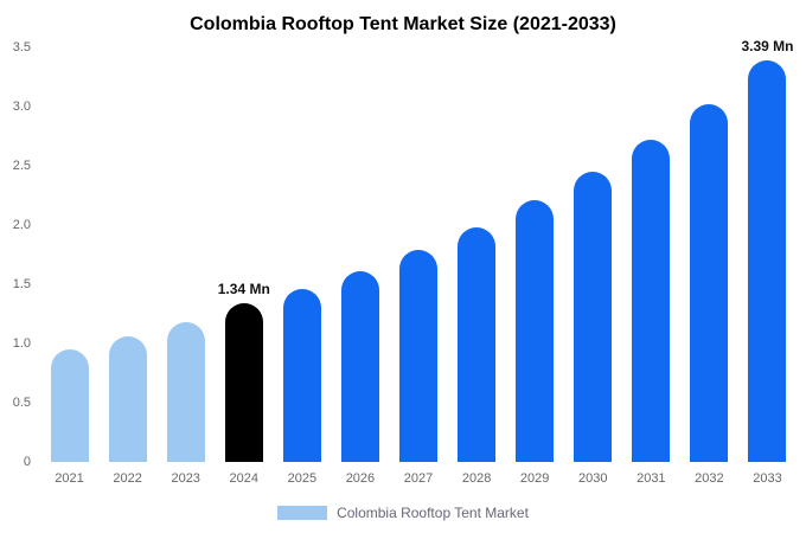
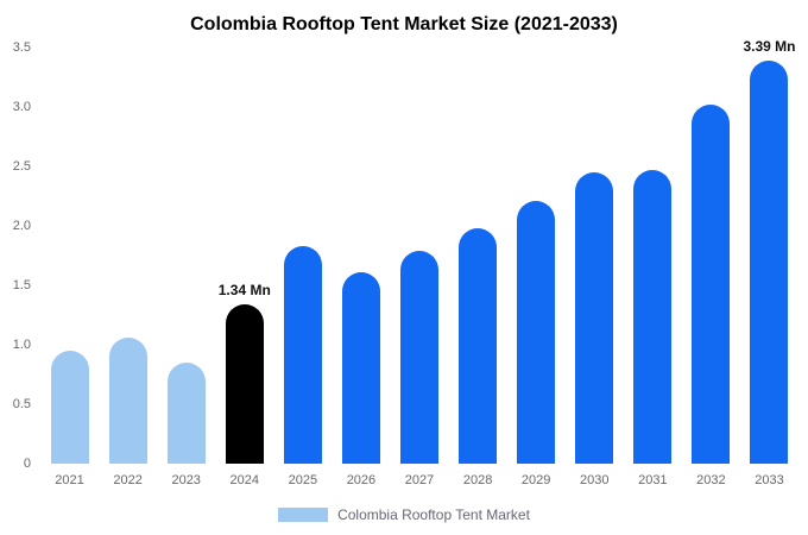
2023: 1.18 -> 0.85
2025: 1.46 -> 1.83
2031: 2.72 -> 2.47
